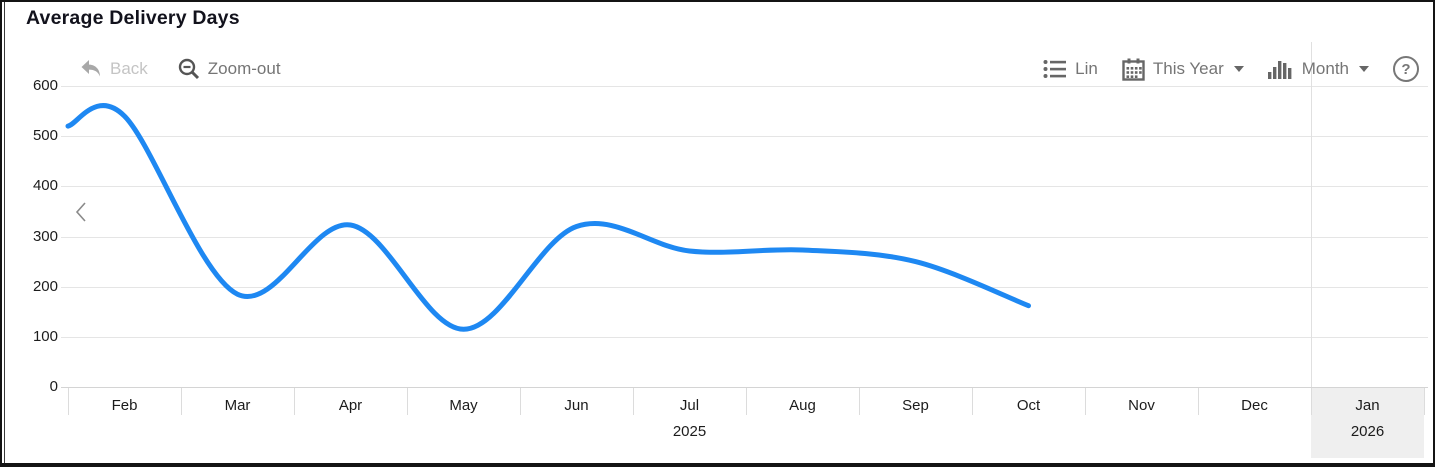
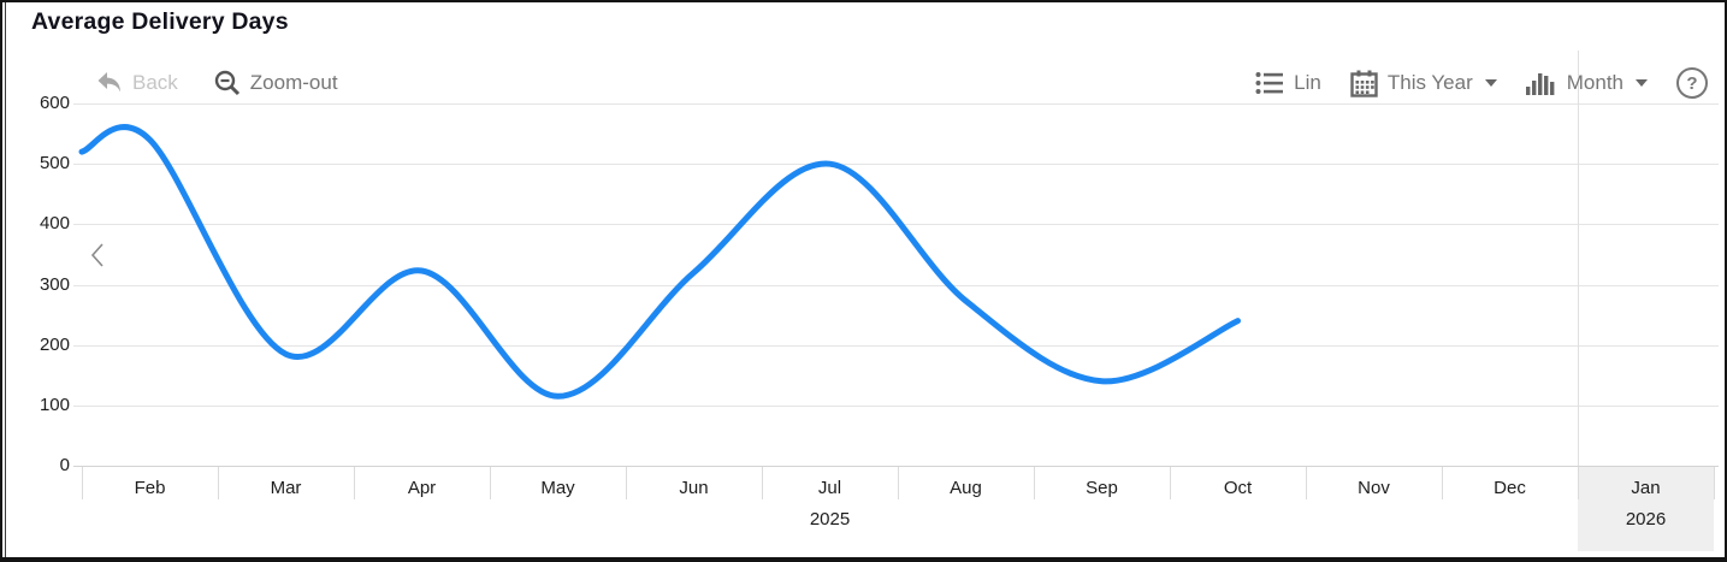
Jul: 270 -> 500
Sep: 250 -> 140
Oct: 160 -> 240
